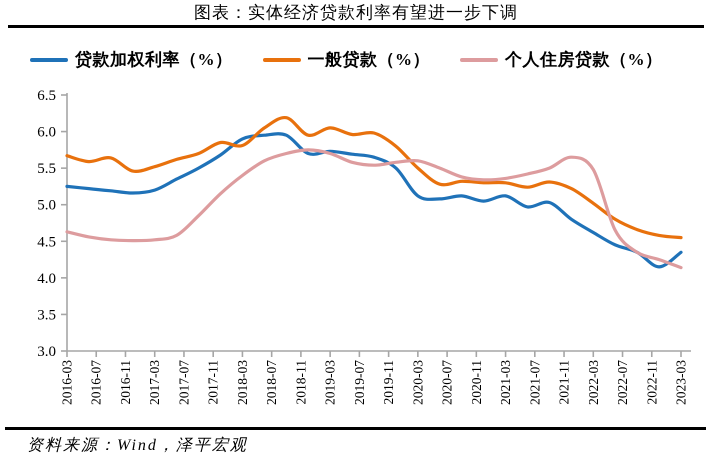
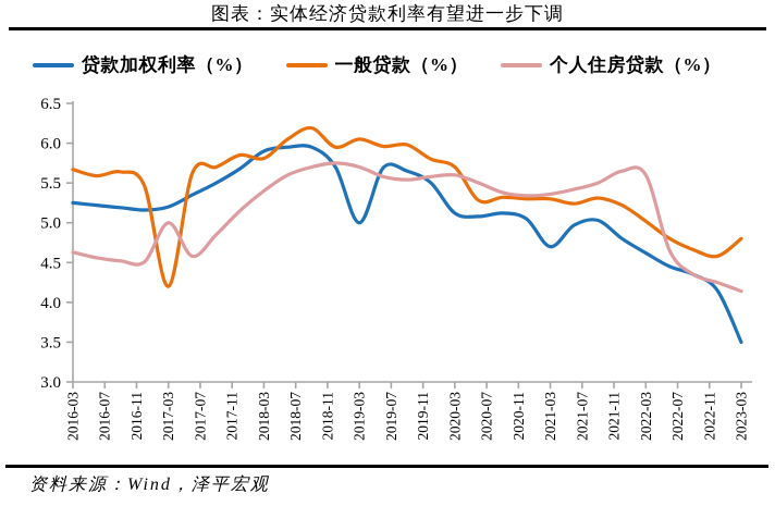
一般贷款（%）/2017-03: 5.5 -> 4.2
个人住房贷款（%）/2017-03: 4.5 -> 5.0
贷款加权利率（%）/2019-03: 5.7 -> 5.0
一般贷款（%）/2020-03: 5.5 -> 5.7
贷款加权利率（%）/2021-03: 5.1 -> 4.7
个人住房贷款（%）/2022-03: 5.5 -> 5.6
贷款加权利率（%）/2023-03: 4.3 -> 3.5
一般贷款（%）/2023-03: 4.5 -> 4.8
